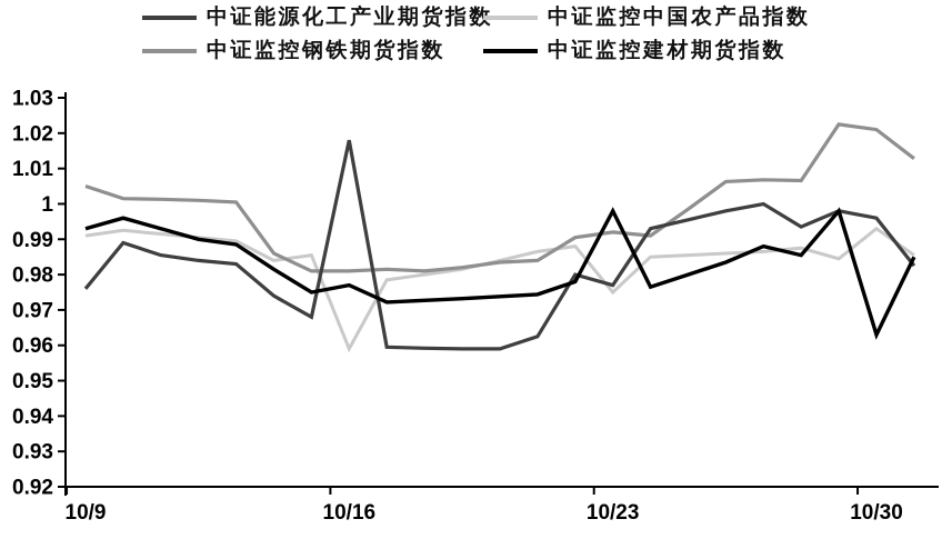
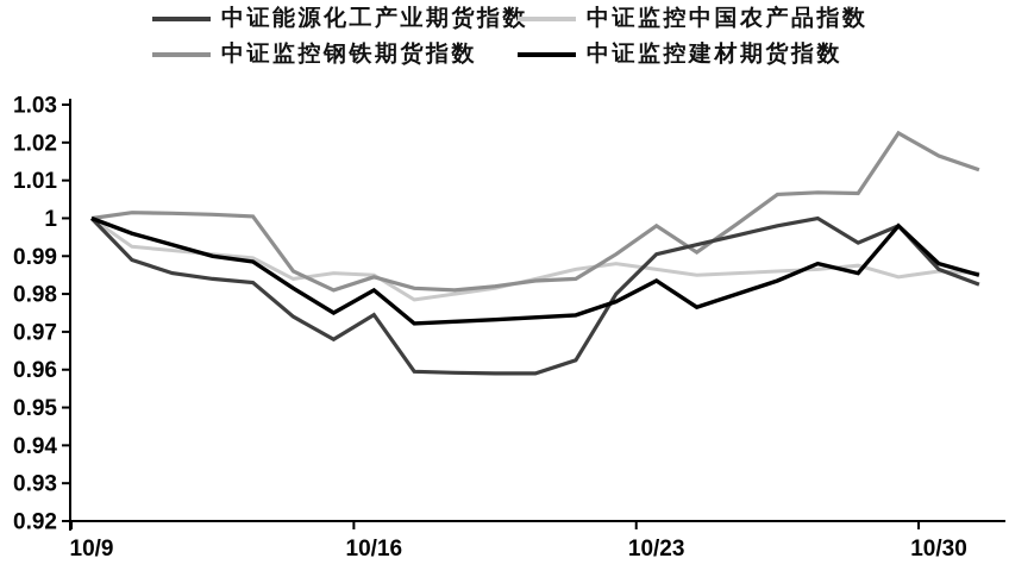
中证能源化工产业期货指数/10/9: 0.976 -> 1.000
中证监控中国农产品指数/10/9: 0.991 -> 1.000
中证监控钢铁期货指数/10/9: 1.005 -> 1.000
中证监控建材期货指数/10/9: 0.993 -> 1.000
中证能源化工产业期货指数/10/16: 1.018 -> 0.975
中证监控中国农产品指数/10/16: 0.959 -> 0.985
中证监控钢铁期货指数/10/16: 0.981 -> 0.985
中证监控建材期货指数/10/16: 0.977 -> 0.981
中证能源化工产业期货指数/10/23: 0.977 -> 0.991
中证监控中国农产品指数/10/23: 0.975 -> 0.987
中证监控钢铁期货指数/10/23: 0.992 -> 0.998
中证监控建材期货指数/10/23: 0.998 -> 0.984
中证能源化工产业期货指数/10/30: 0.996 -> 0.987
中证监控中国农产品指数/10/30: 0.993 -> 0.986
中证监控钢铁期货指数/10/30: 1.021 -> 1.016
中证监控建材期货指数/10/30: 0.963 -> 0.988
